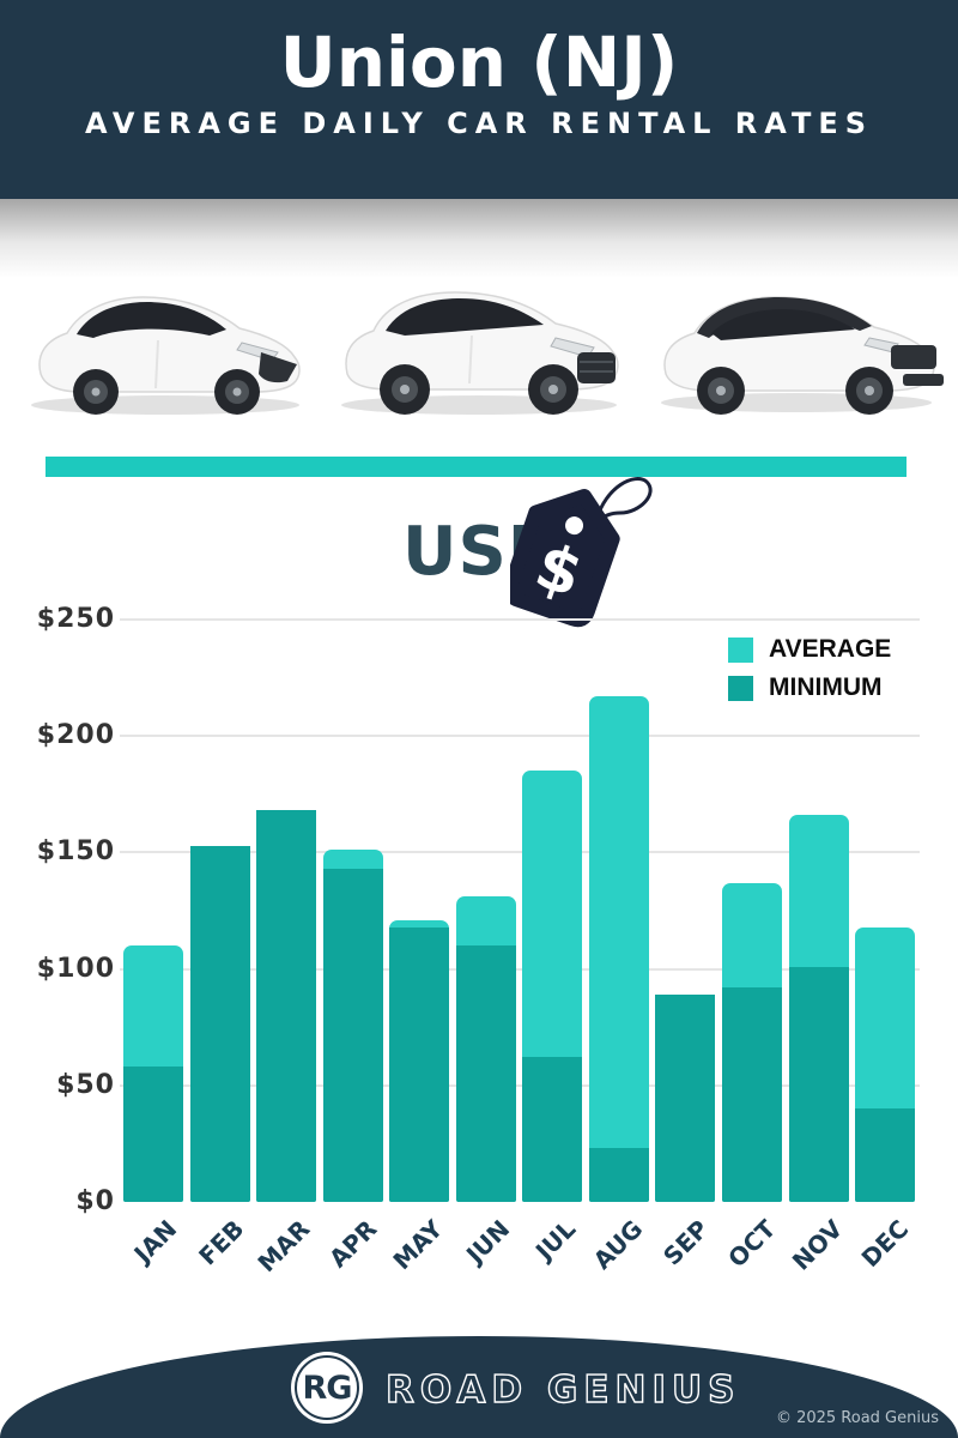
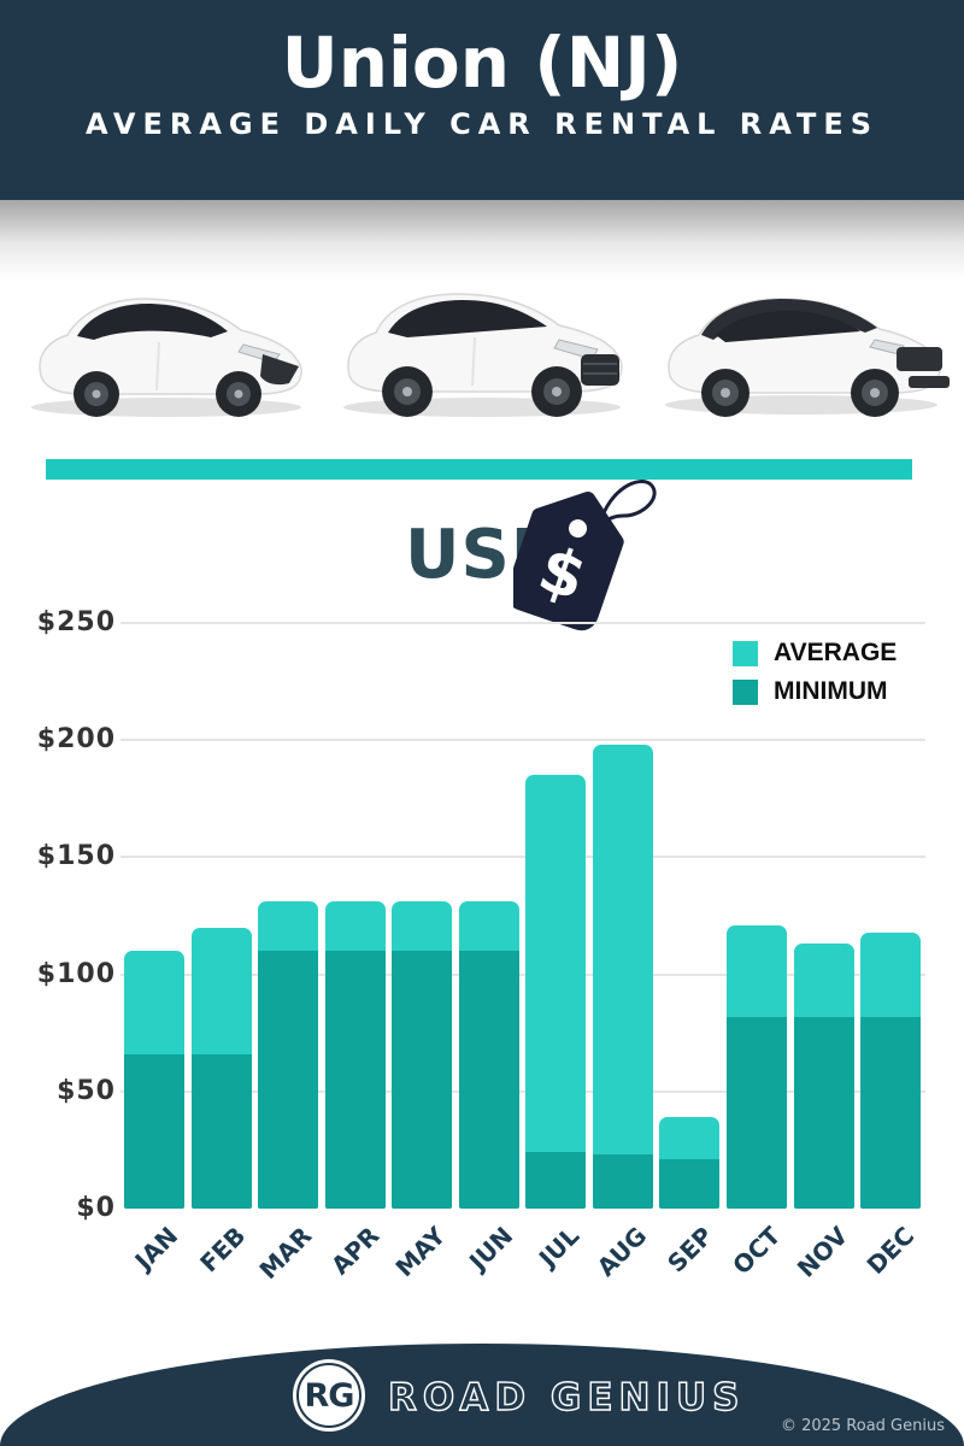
MINIMUM/JAN: $58 -> $66
MINIMUM/FEB: $153 -> $66
AVERAGE/MAR: $109 -> $131
MINIMUM/MAR: $168 -> $110
AVERAGE/APR: $151 -> $131
MINIMUM/APR: $143 -> $110
AVERAGE/MAY: $121 -> $131
MINIMUM/MAY: $118 -> $110
MINIMUM/JUL: $62 -> $24
AVERAGE/AUG: $217 -> $198
MINIMUM/SEP: $89 -> $21
AVERAGE/OCT: $137 -> $121
MINIMUM/OCT: $92 -> $82
AVERAGE/NOV: $166 -> $113
MINIMUM/NOV: $101 -> $82
MINIMUM/DEC: $40 -> $82
